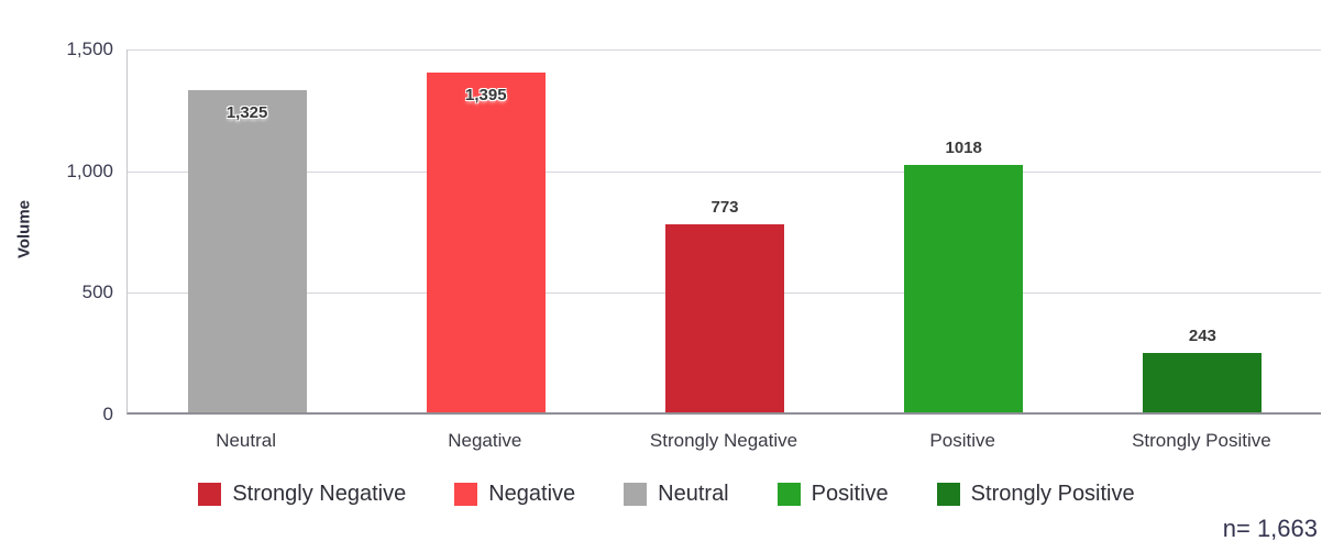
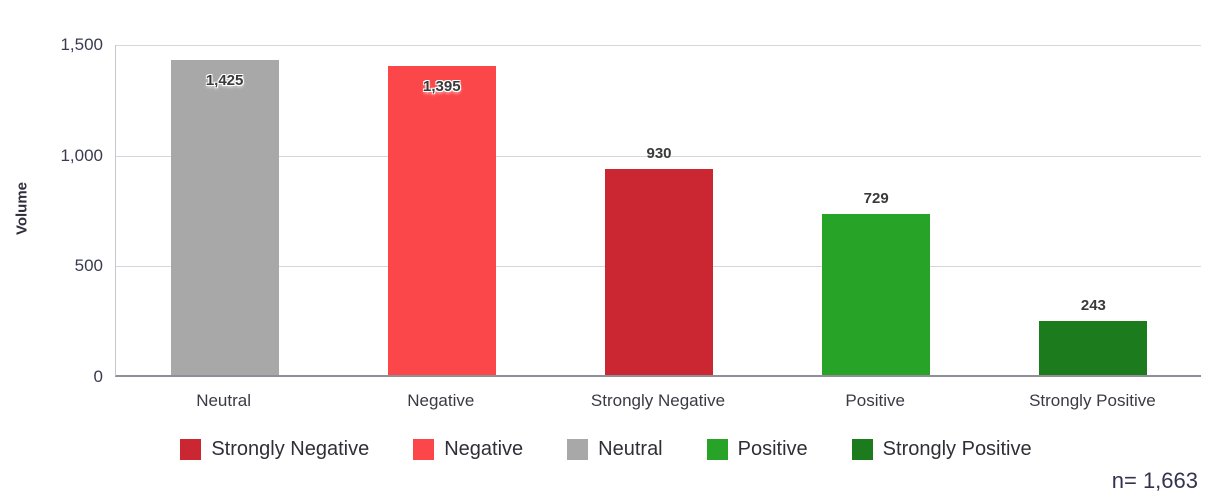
Neutral: 1,325 -> 1,425
Strongly Negative: 773 -> 930
Positive: 1018 -> 729
